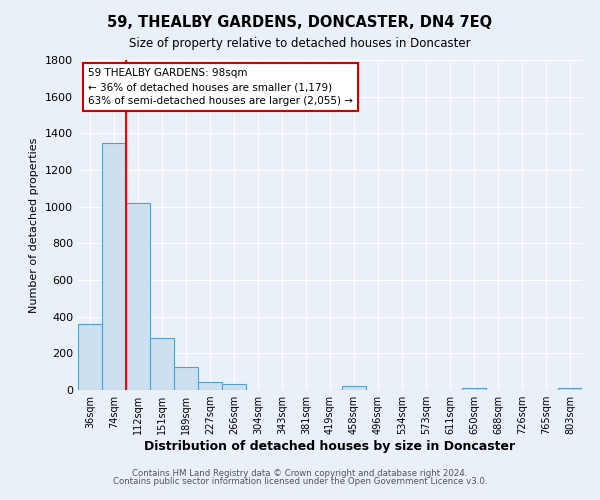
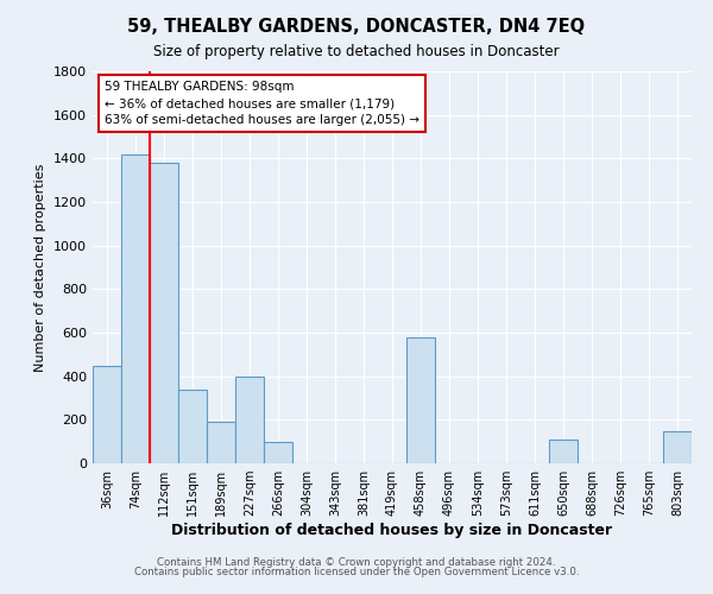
36sqm: 360 -> 450
74sqm: 1350 -> 1420
112sqm: 1020 -> 1380
151sqm: 280 -> 340
189sqm: 130 -> 190
227sqm: 40 -> 400
266sqm: 40 -> 100
458sqm: 20 -> 580
650sqm: 10 -> 110
803sqm: 10 -> 150
